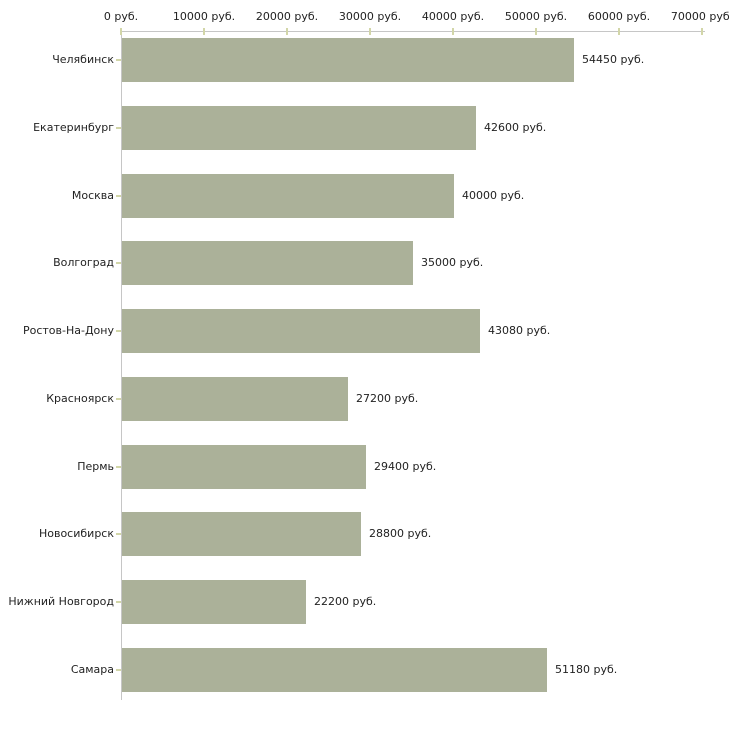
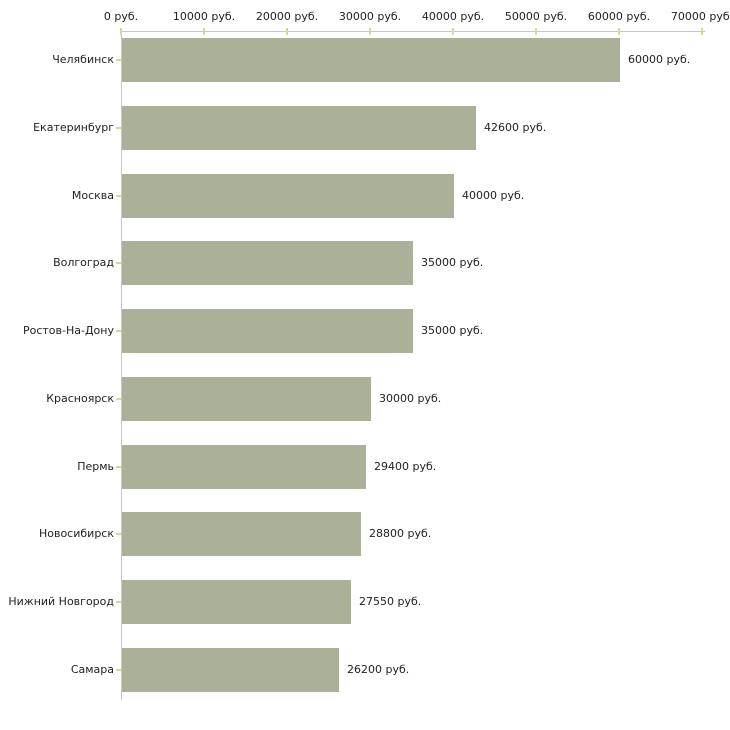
Челябинск: 54450 -> 60000
Ростов-На-Дону: 43080 -> 35000
Красноярск: 27200 -> 30000
Нижний Новгород: 22200 -> 27550
Самара: 51180 -> 26200
